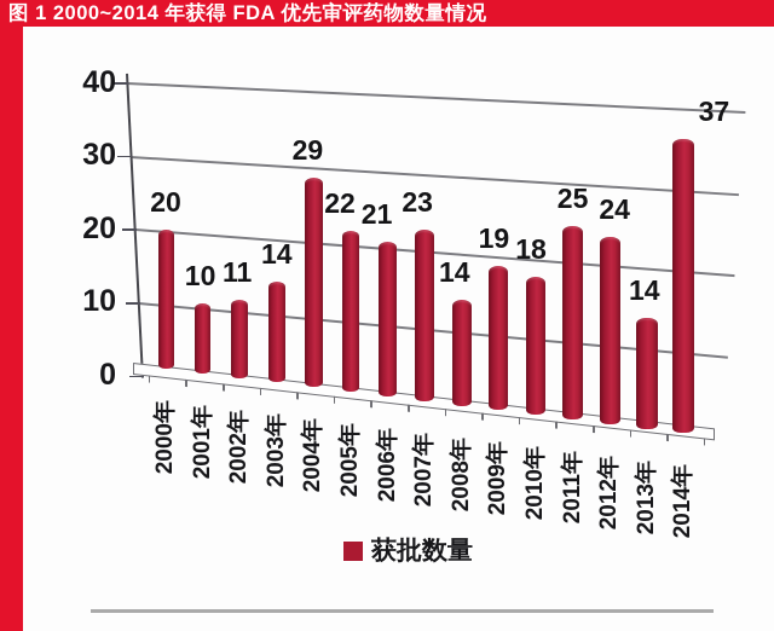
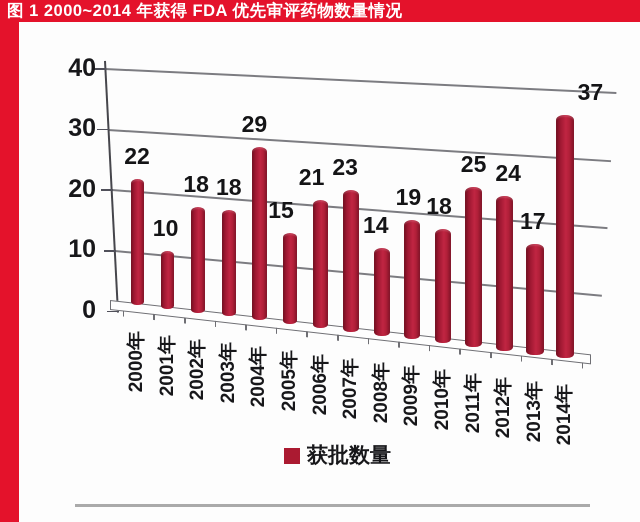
2000年: 20 -> 22
2002年: 11 -> 18
2003年: 14 -> 18
2005年: 22 -> 15
2013年: 14 -> 17
